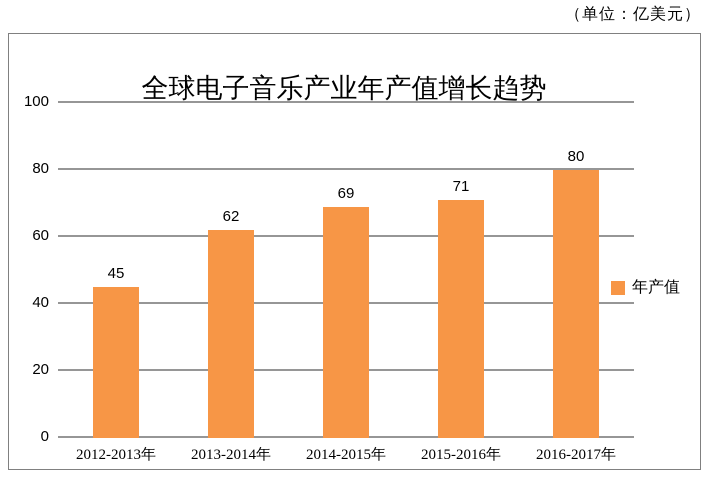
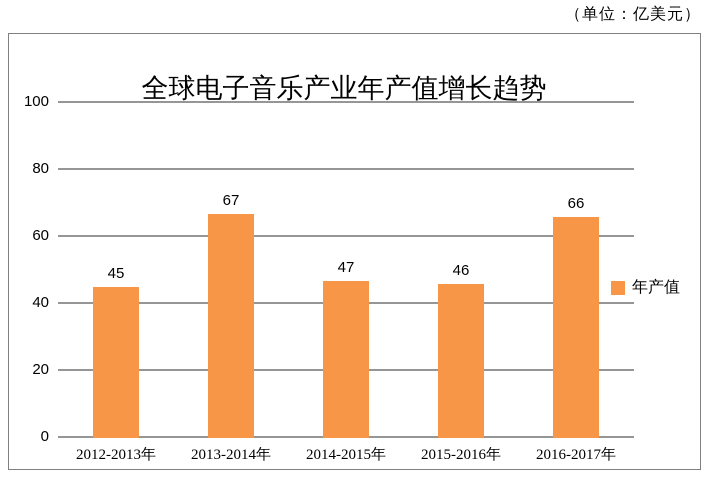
2013-2014年: 62 -> 67
2014-2015年: 69 -> 47
2015-2016年: 71 -> 46
2016-2017年: 80 -> 66
